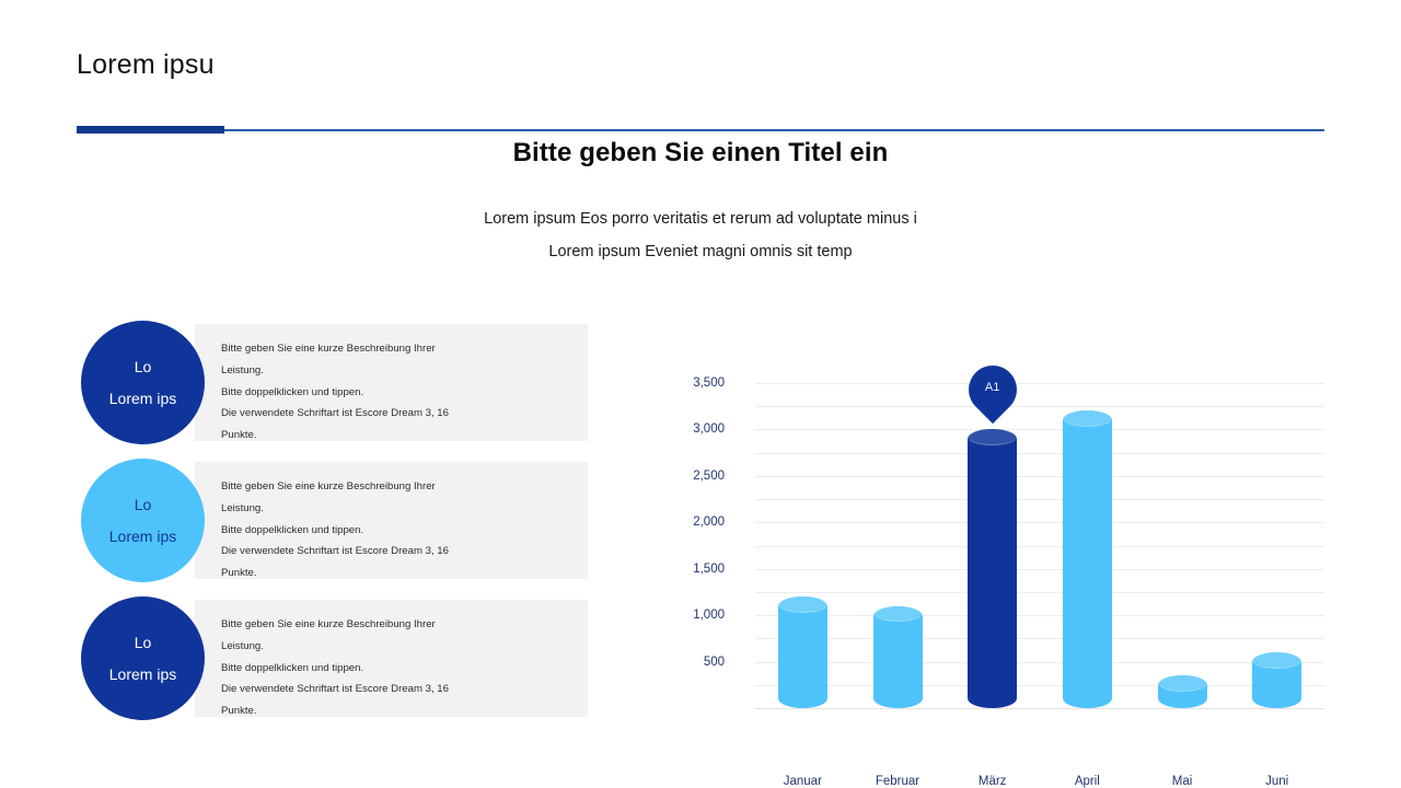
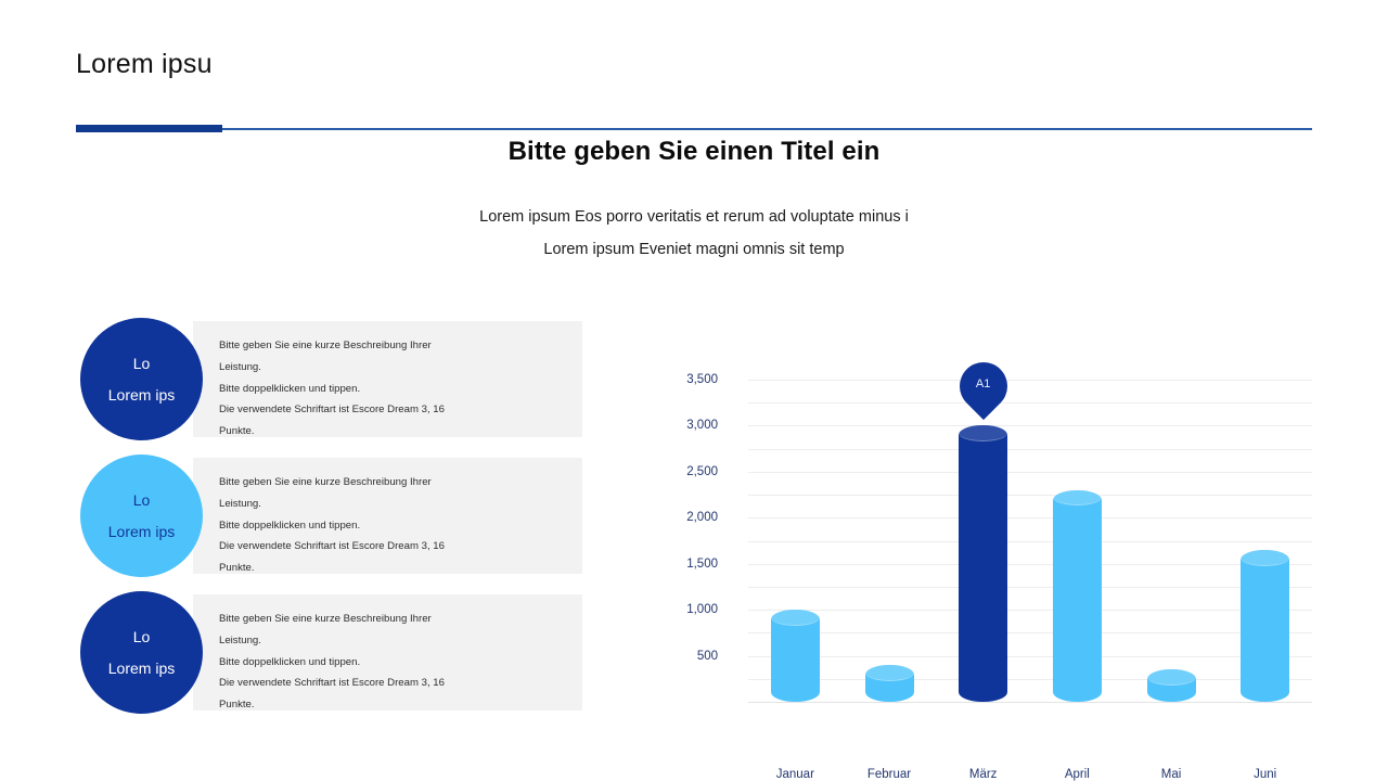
Januar: 1200 -> 1000
Februar: 1100 -> 400
April: 3200 -> 2300
Juni: 600 -> 1600
